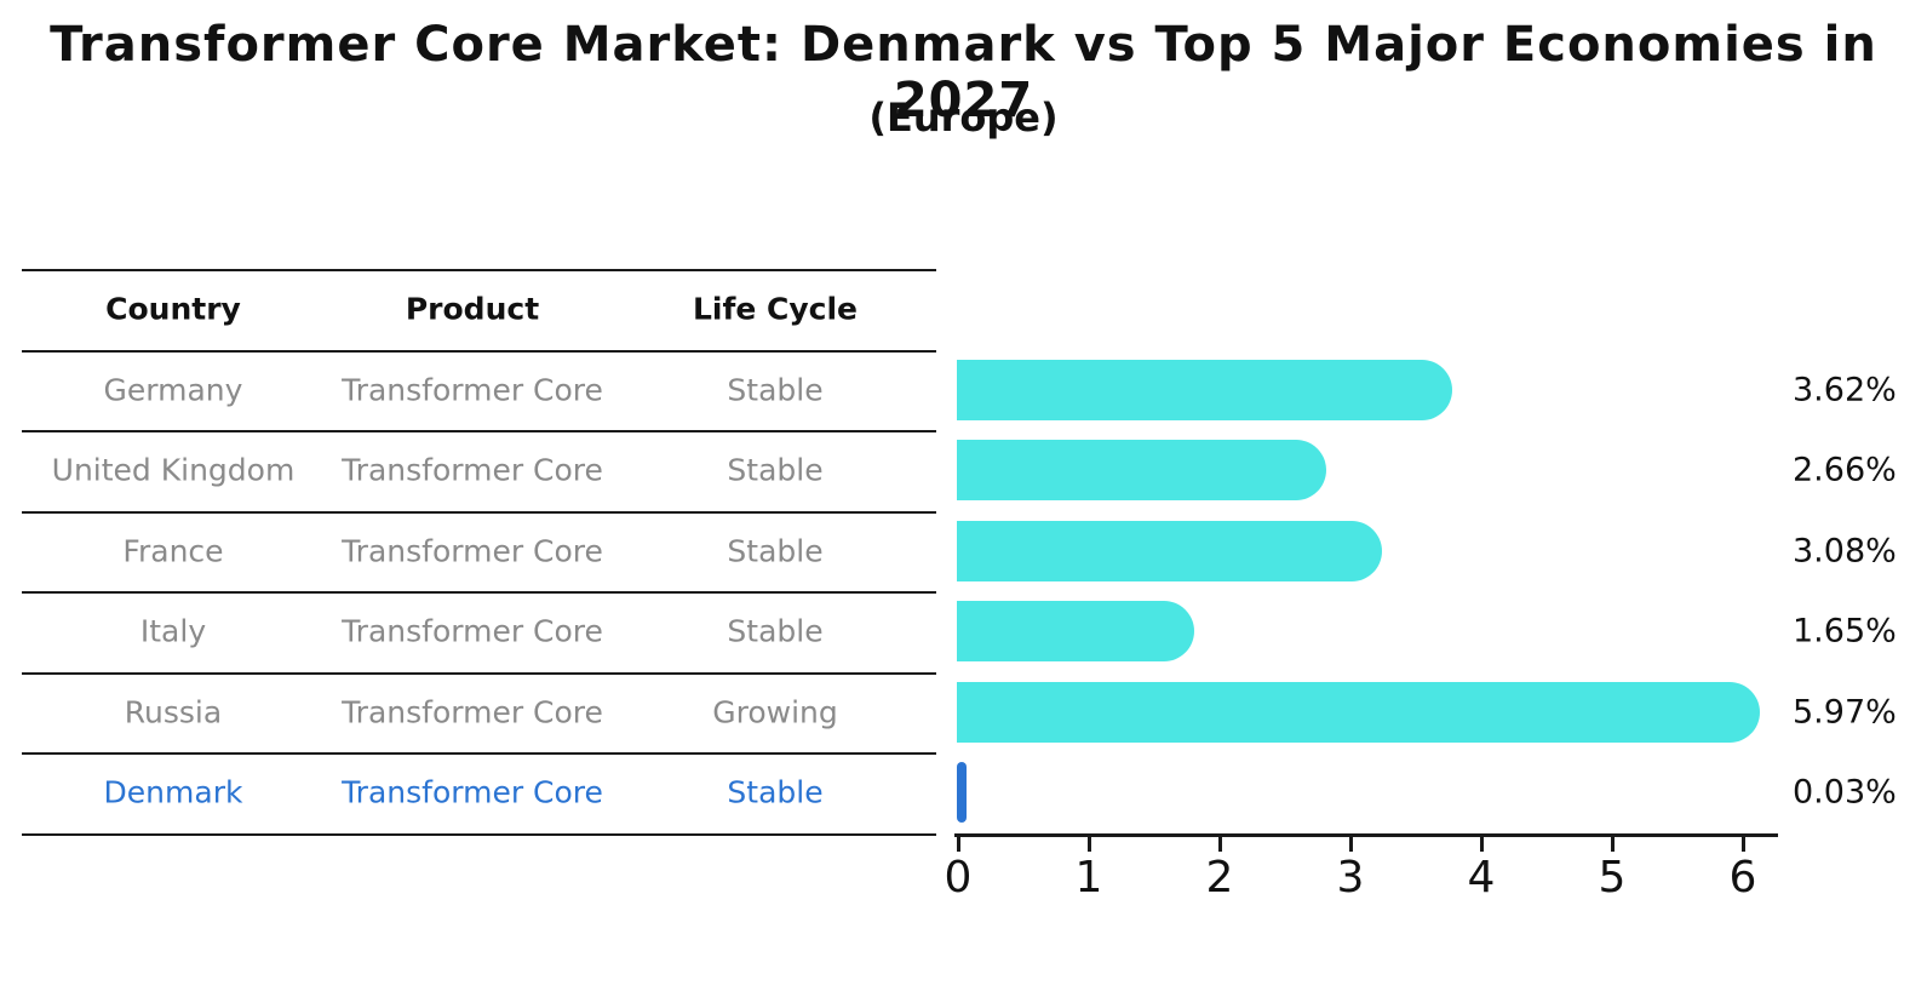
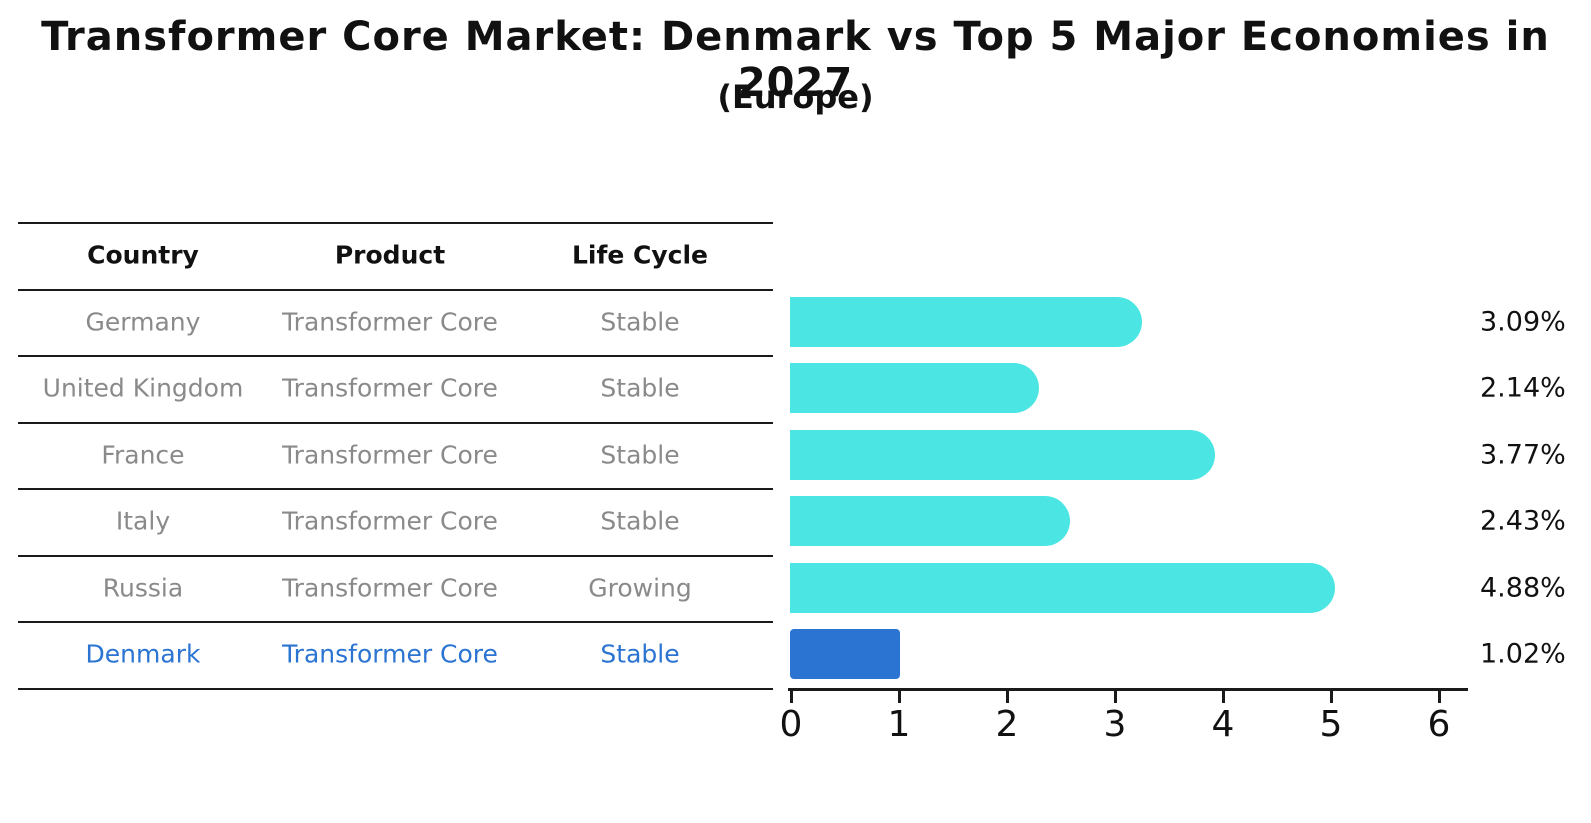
Germany: 3.62% -> 3.09%
United Kingdom: 2.66% -> 2.14%
France: 3.08% -> 3.77%
Italy: 1.65% -> 2.43%
Russia: 5.97% -> 4.88%
Denmark: 0.03% -> 1.02%
